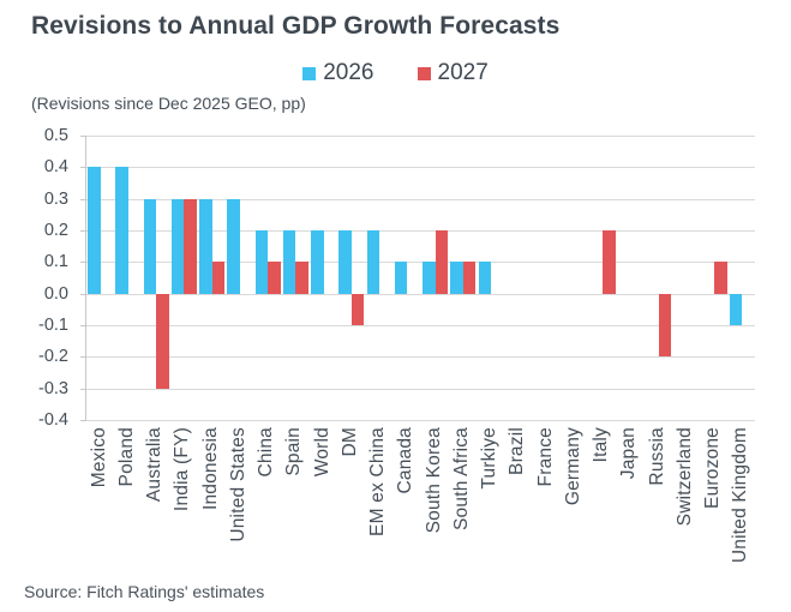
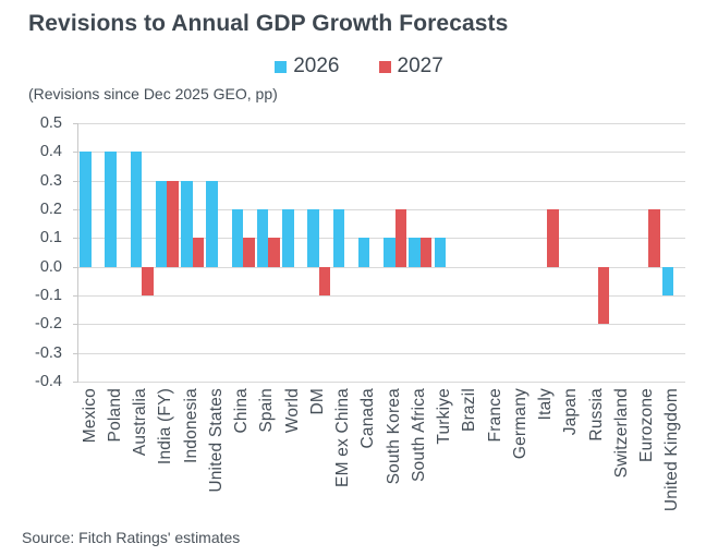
2026/Australia: 0.3 -> 0.4
2027/Australia: -0.3 -> -0.1
2027/Eurozone: 0.1 -> 0.2
